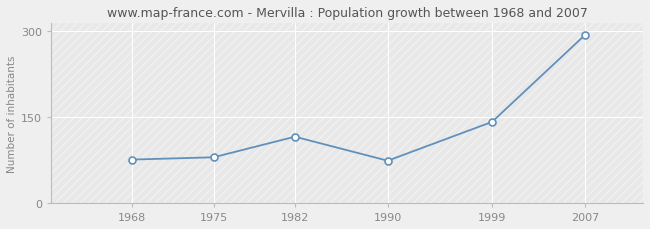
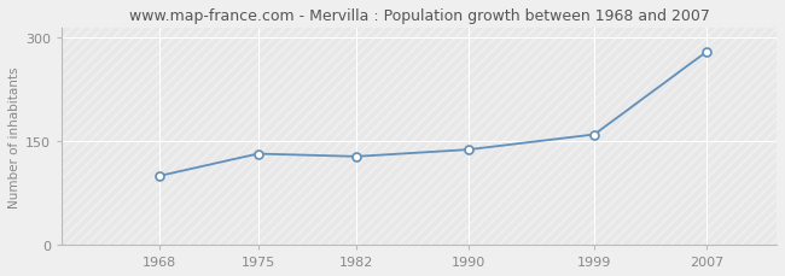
1968: 76 -> 100
1975: 80 -> 132
1982: 116 -> 128
1990: 74 -> 138
1999: 142 -> 160
2007: 294 -> 280
